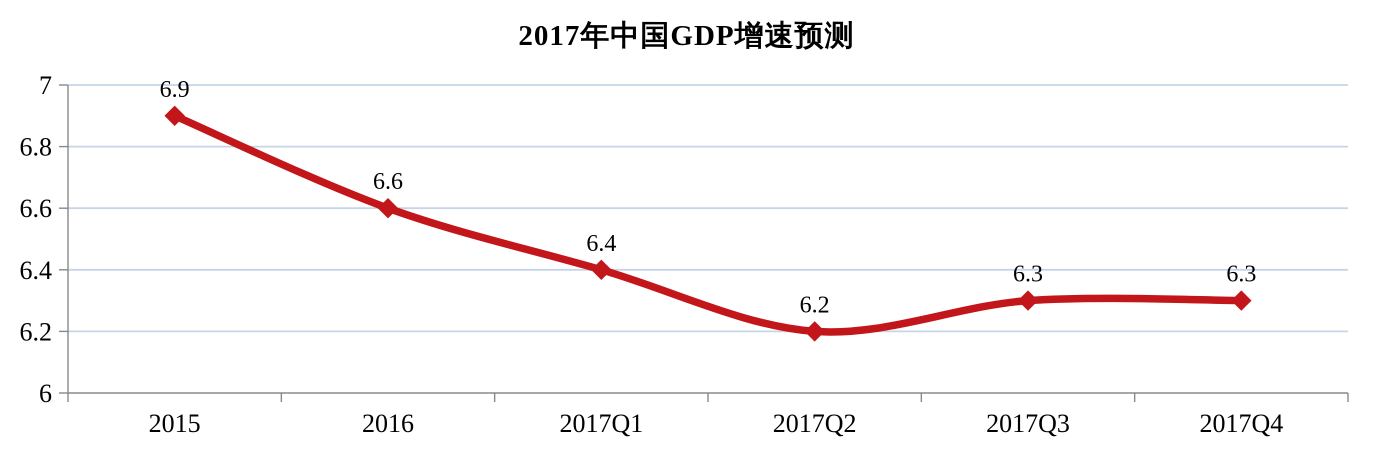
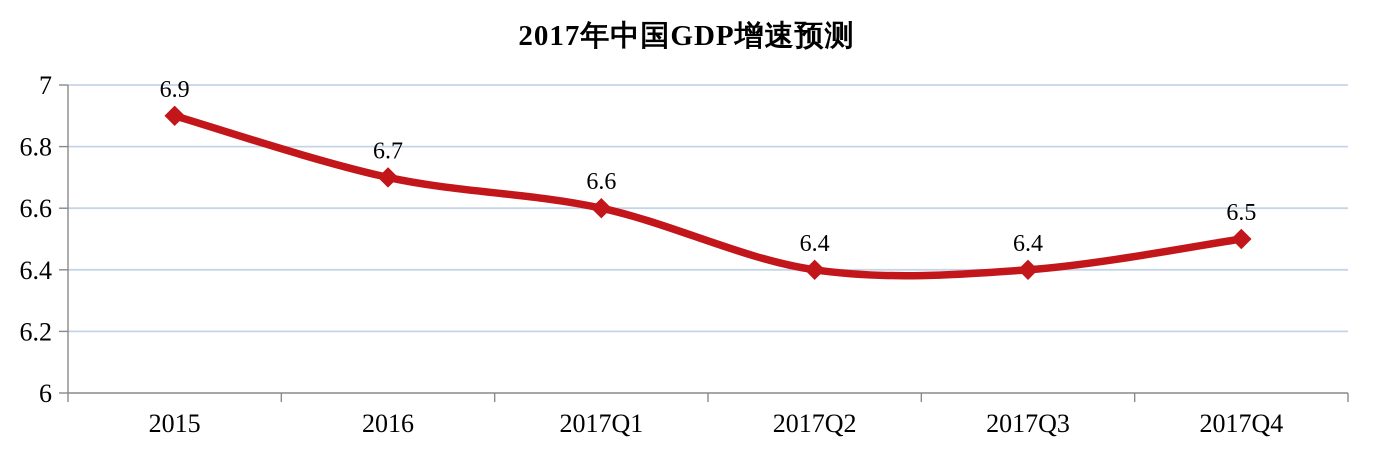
2016: 6.6 -> 6.7
2017Q1: 6.4 -> 6.6
2017Q2: 6.2 -> 6.4
2017Q3: 6.3 -> 6.4
2017Q4: 6.3 -> 6.5
